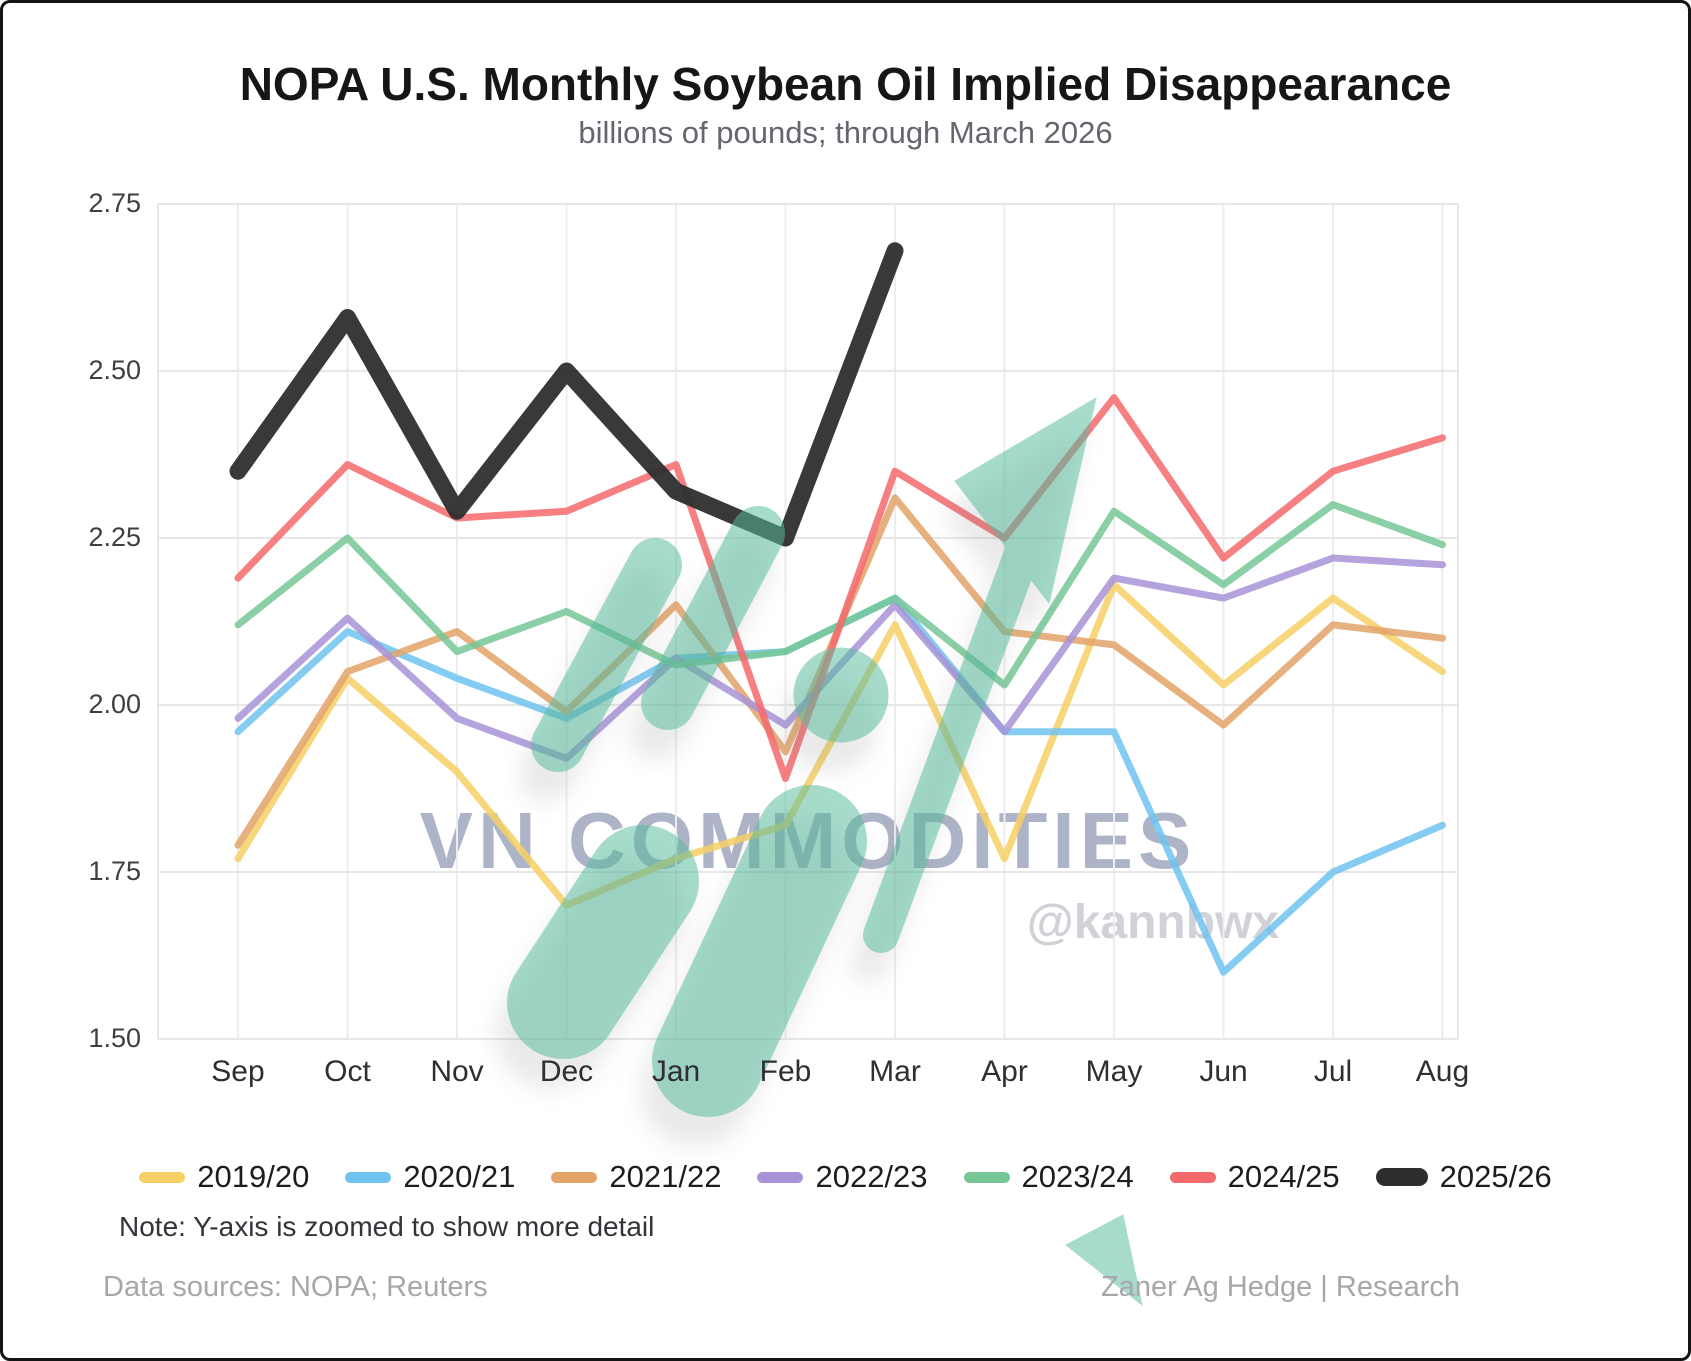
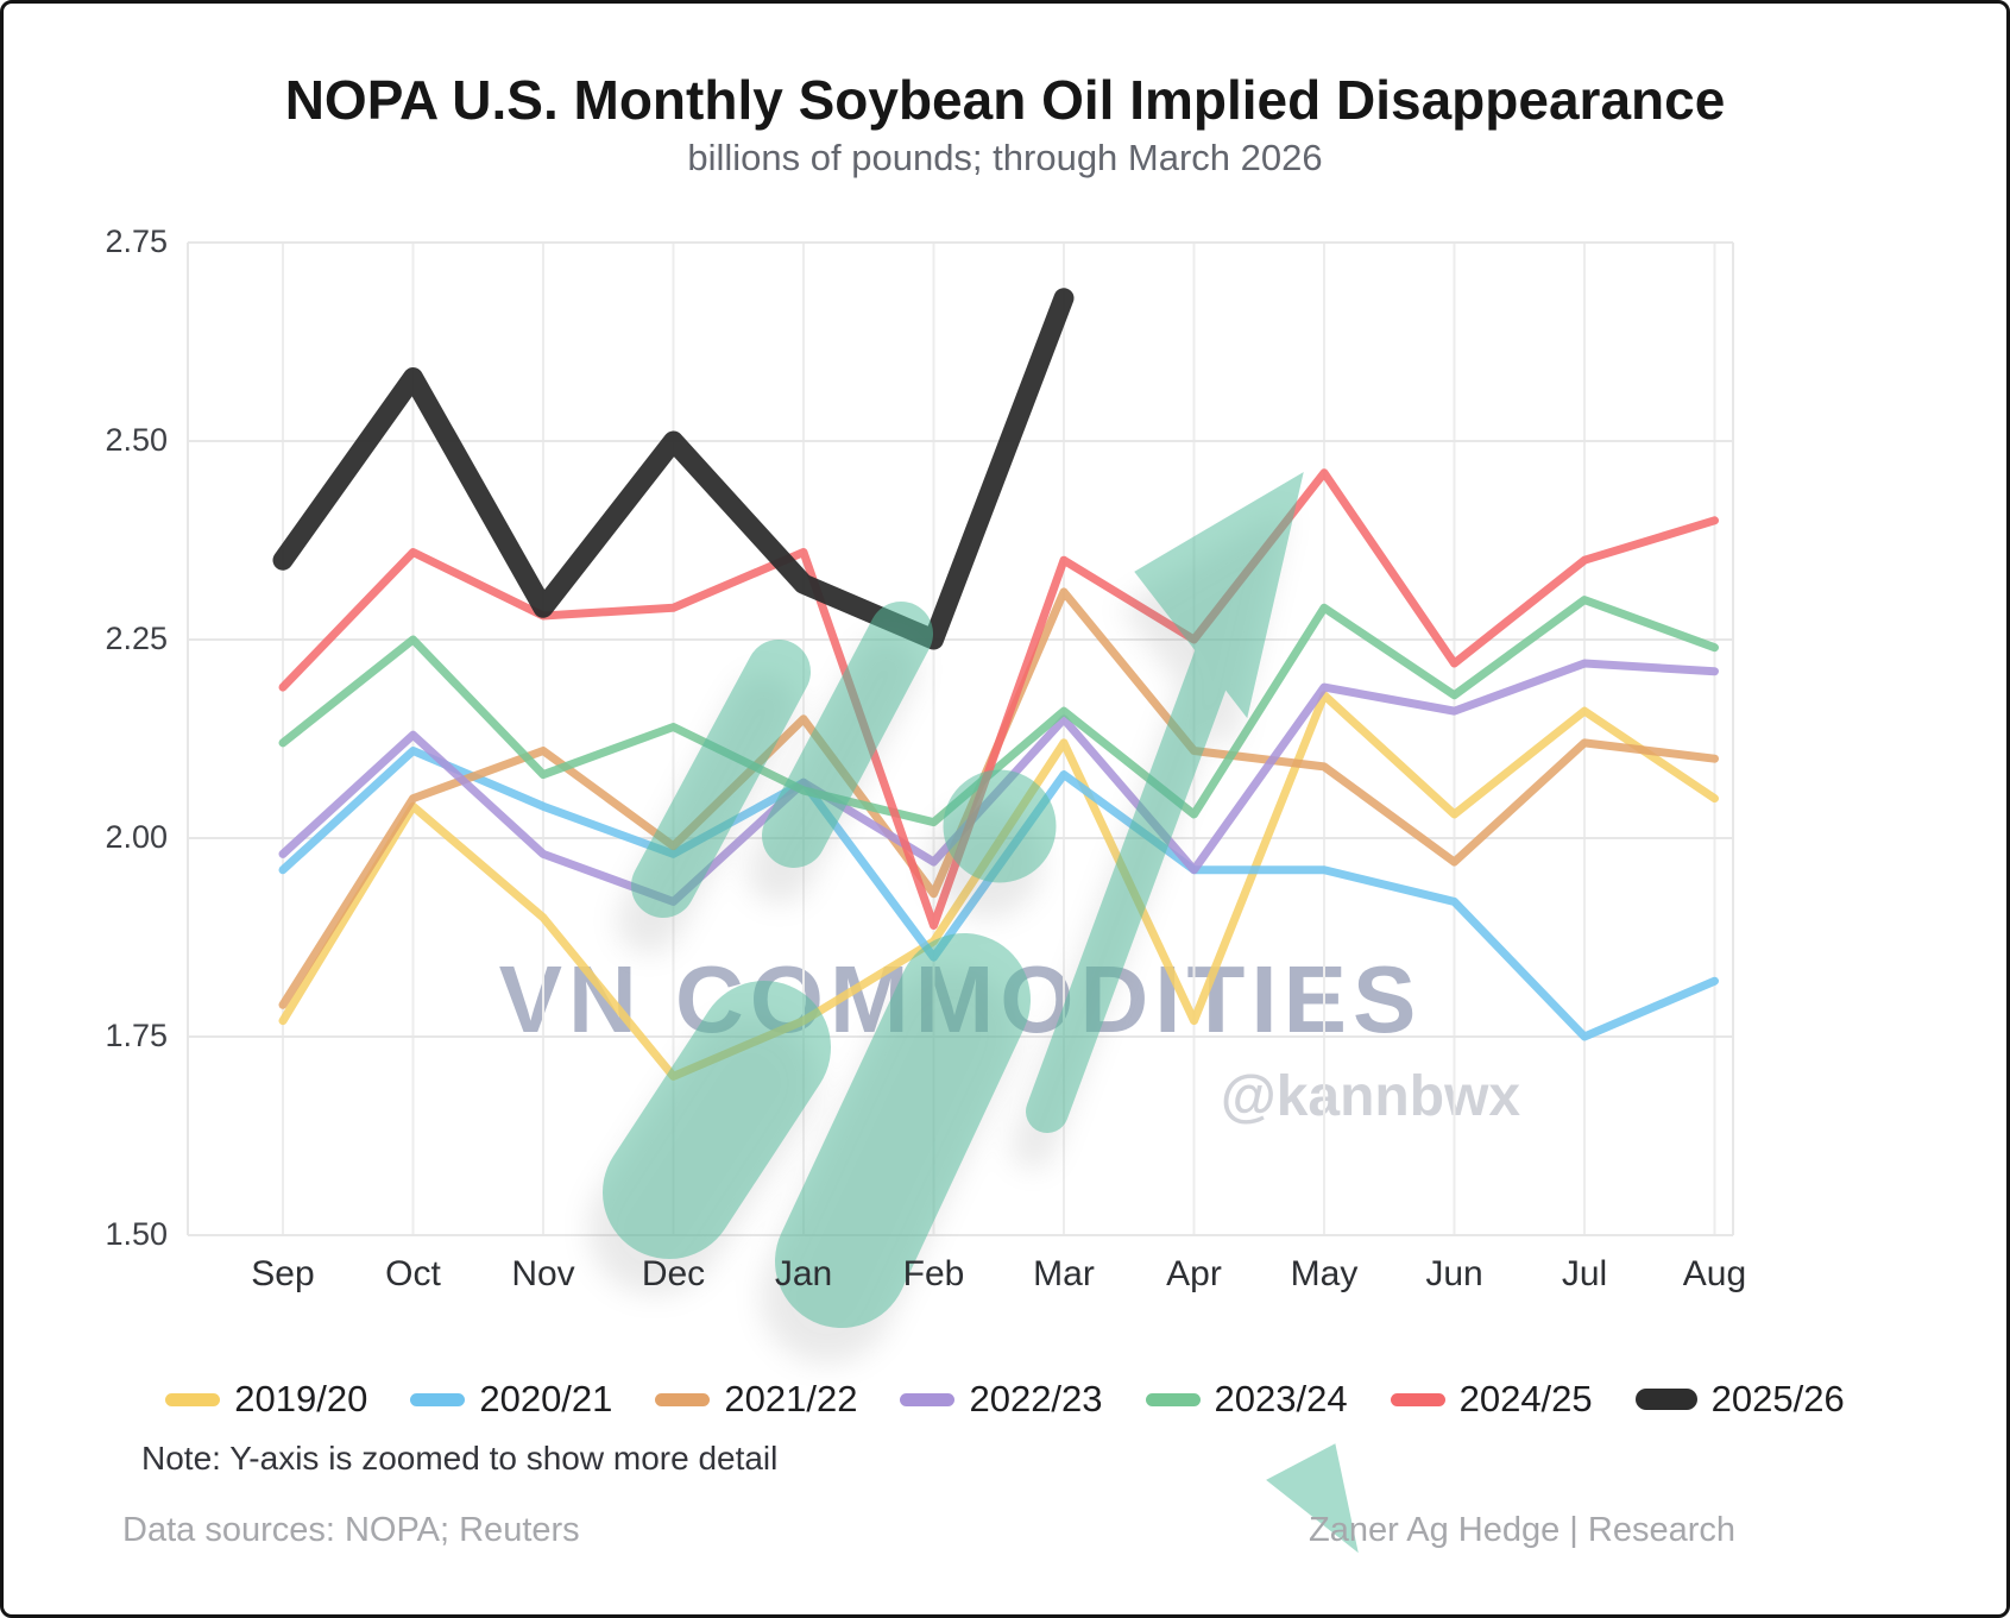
2019/20/Feb: 1.82 -> 1.87
2020/21/Feb: 2.08 -> 1.85
2023/24/Feb: 2.08 -> 2.02
2020/21/Mar: 2.16 -> 2.08
2020/21/Jun: 1.60 -> 1.92
